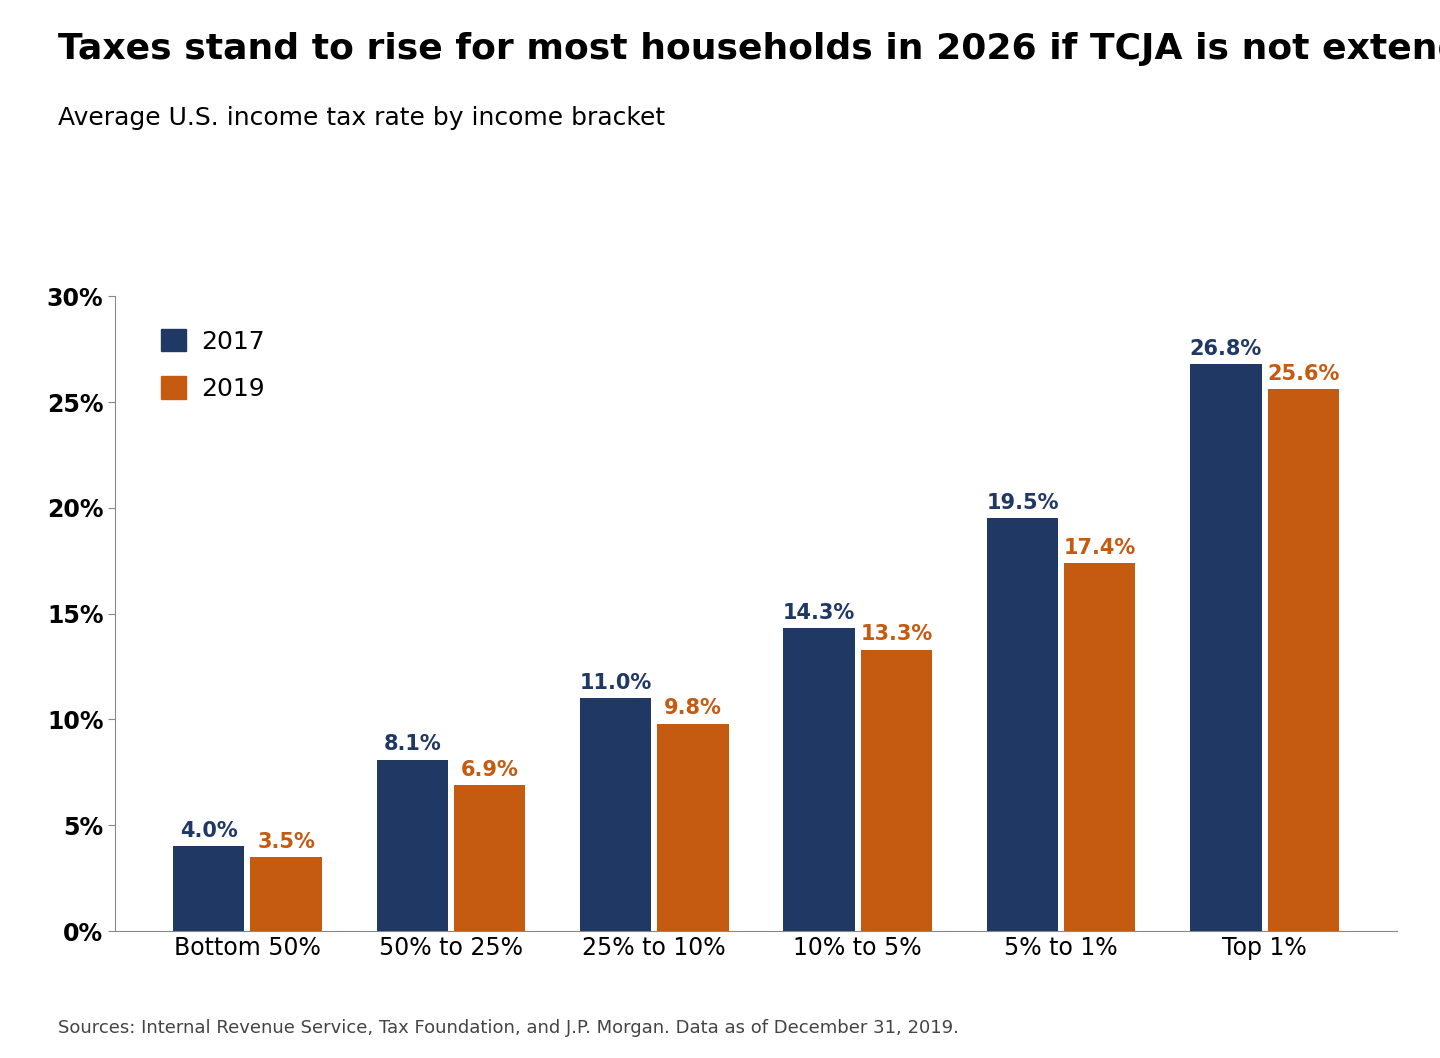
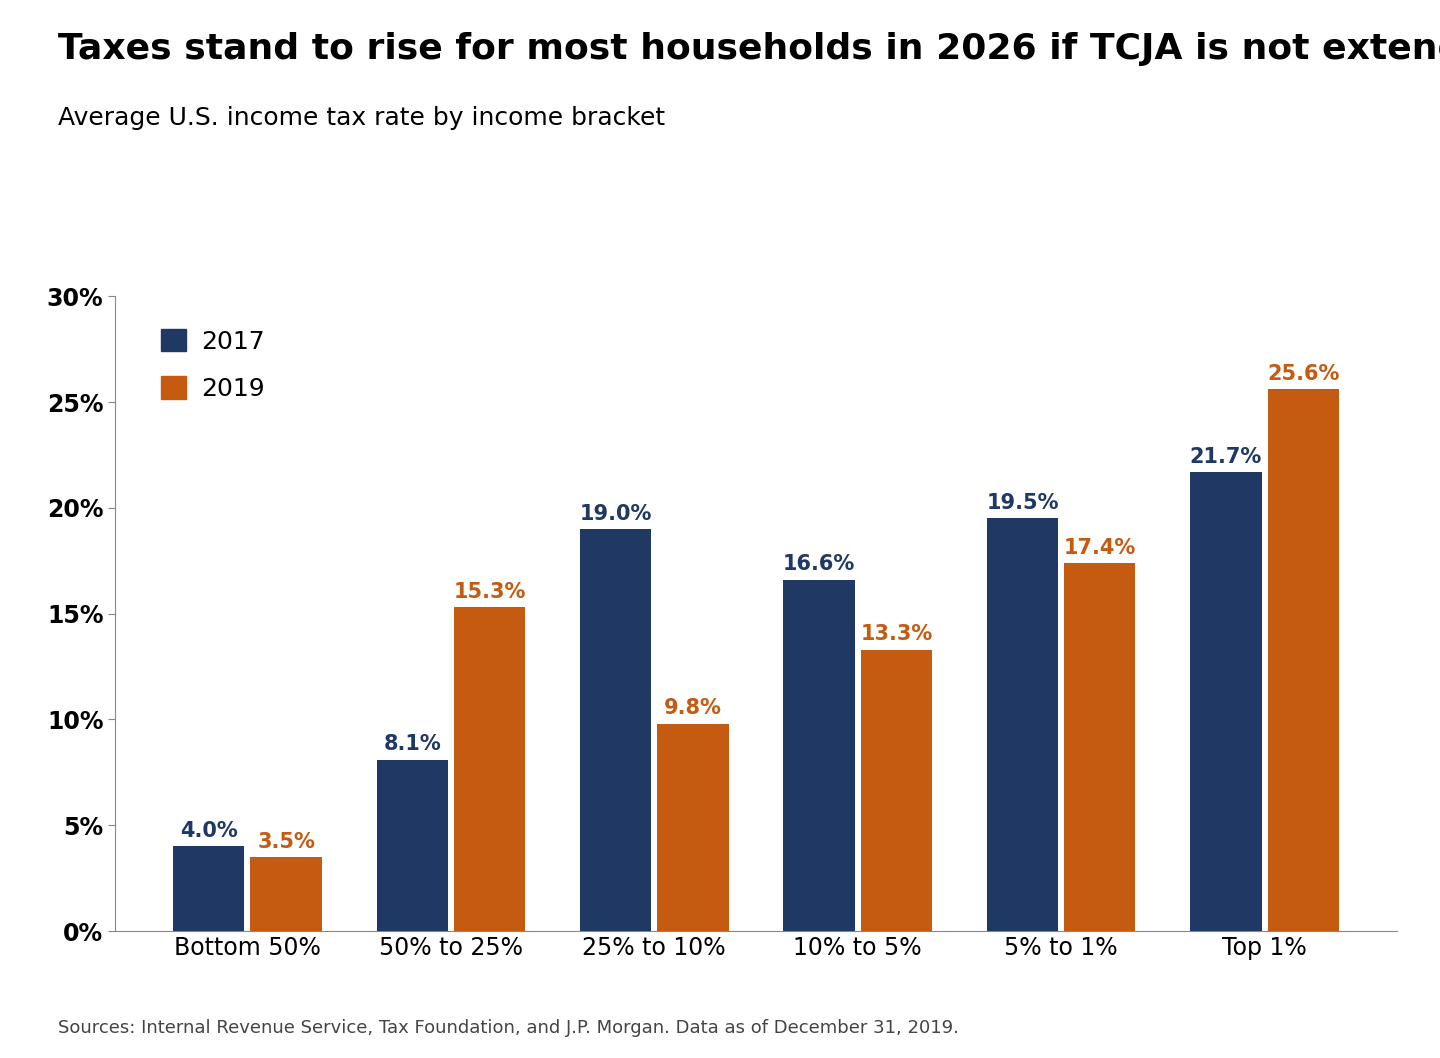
2019/50% to 25%: 6.9% -> 15.3%
2017/25% to 10%: 11.0% -> 19.0%
2017/10% to 5%: 14.3% -> 16.6%
2017/Top 1%: 26.8% -> 21.7%
